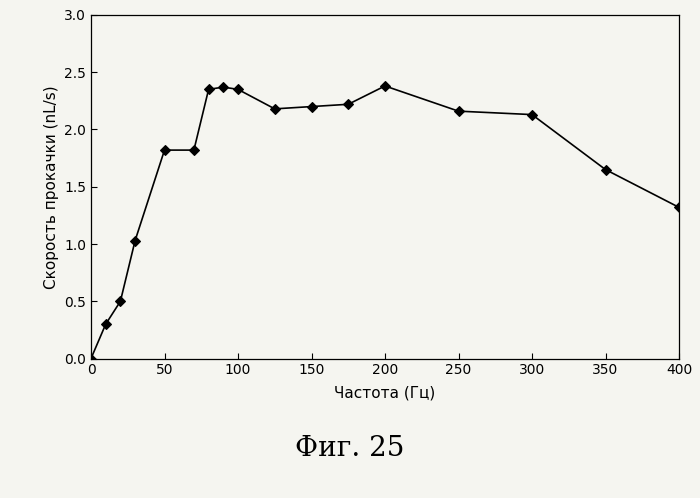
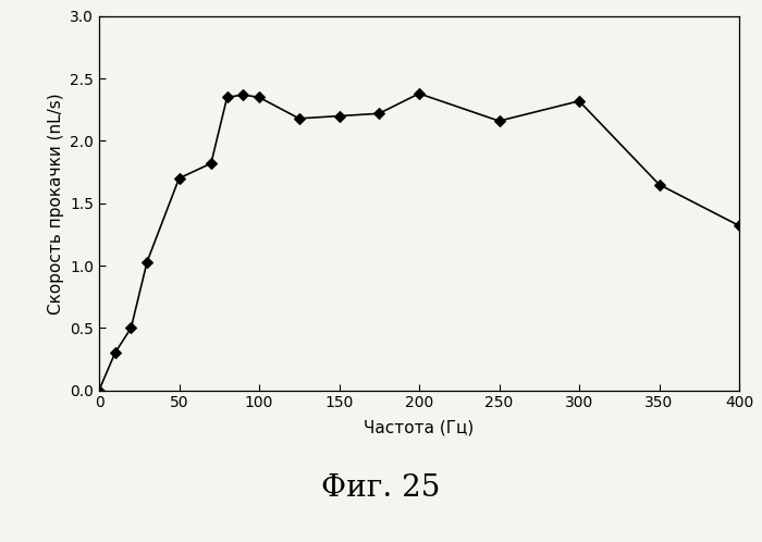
50: 1.82 -> 1.70
300: 2.13 -> 2.32
